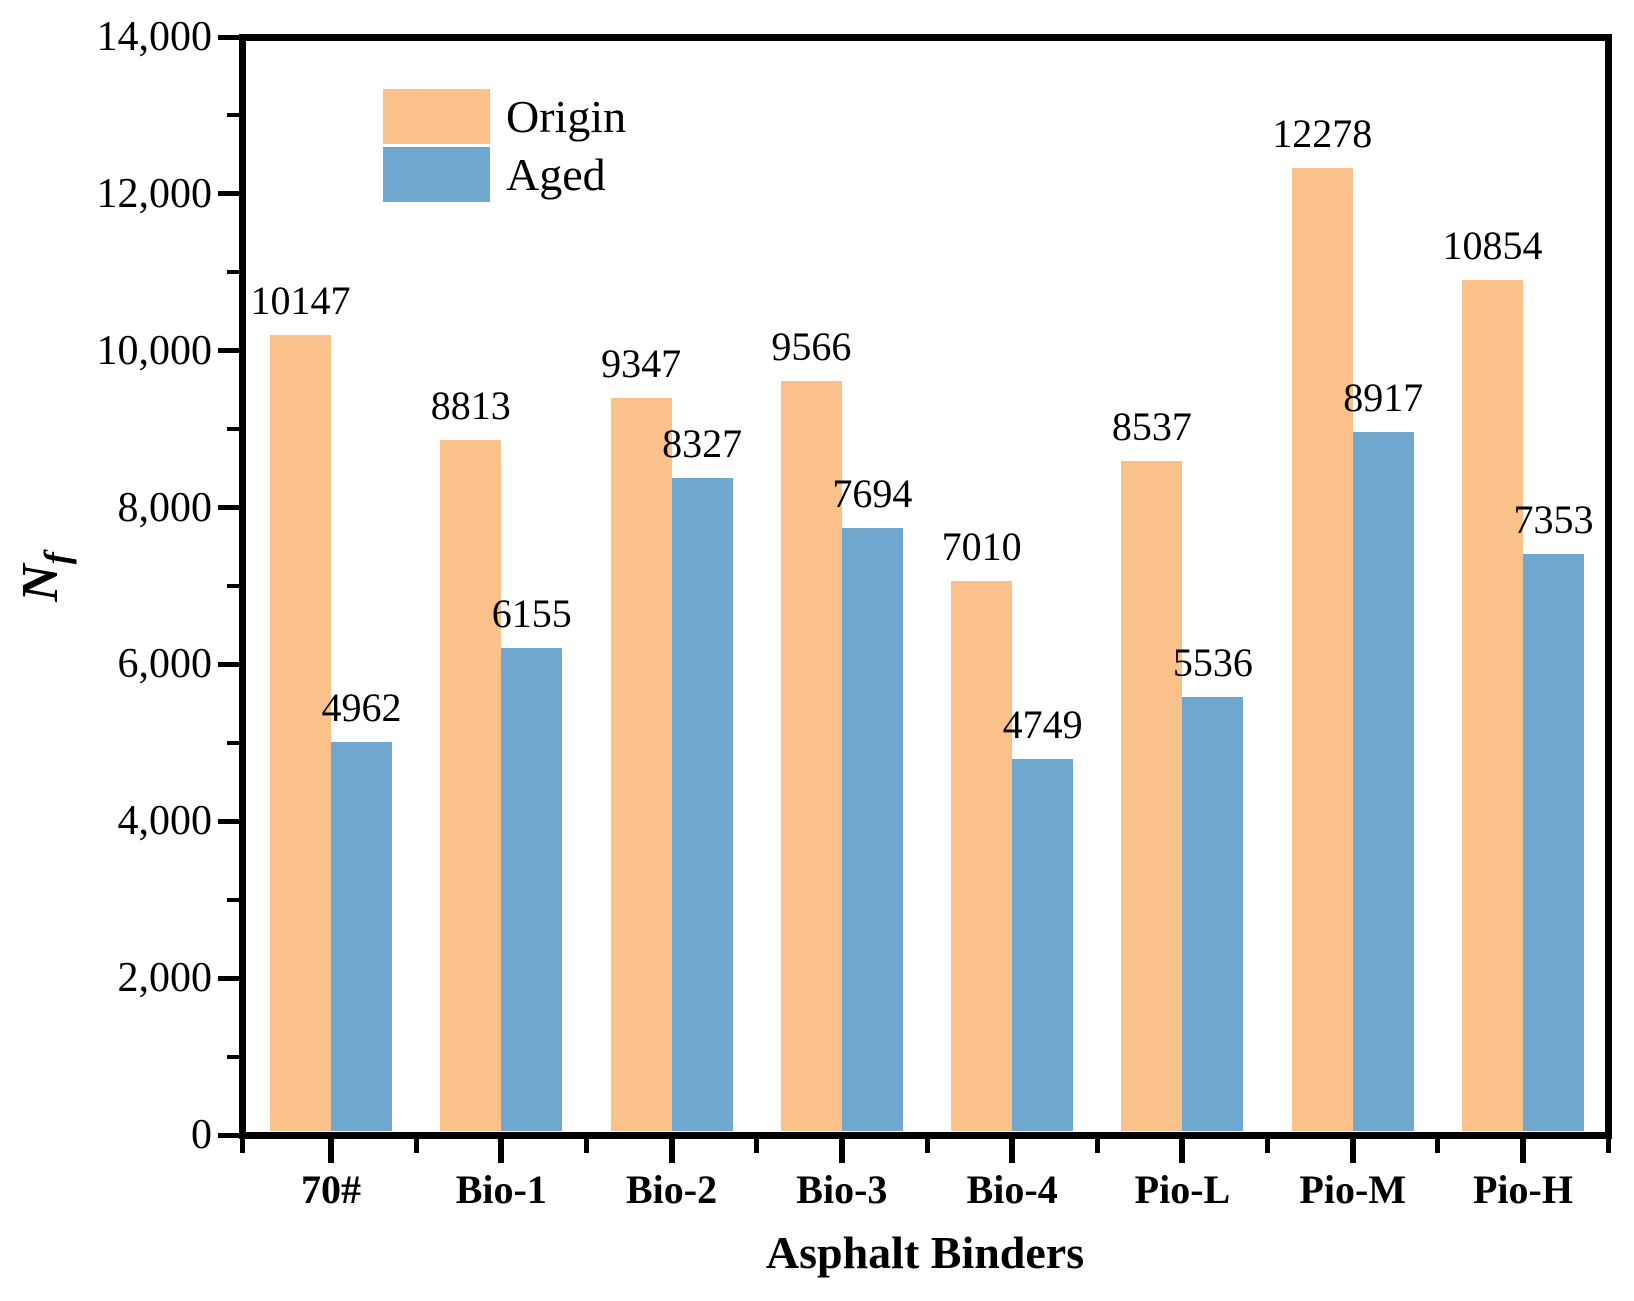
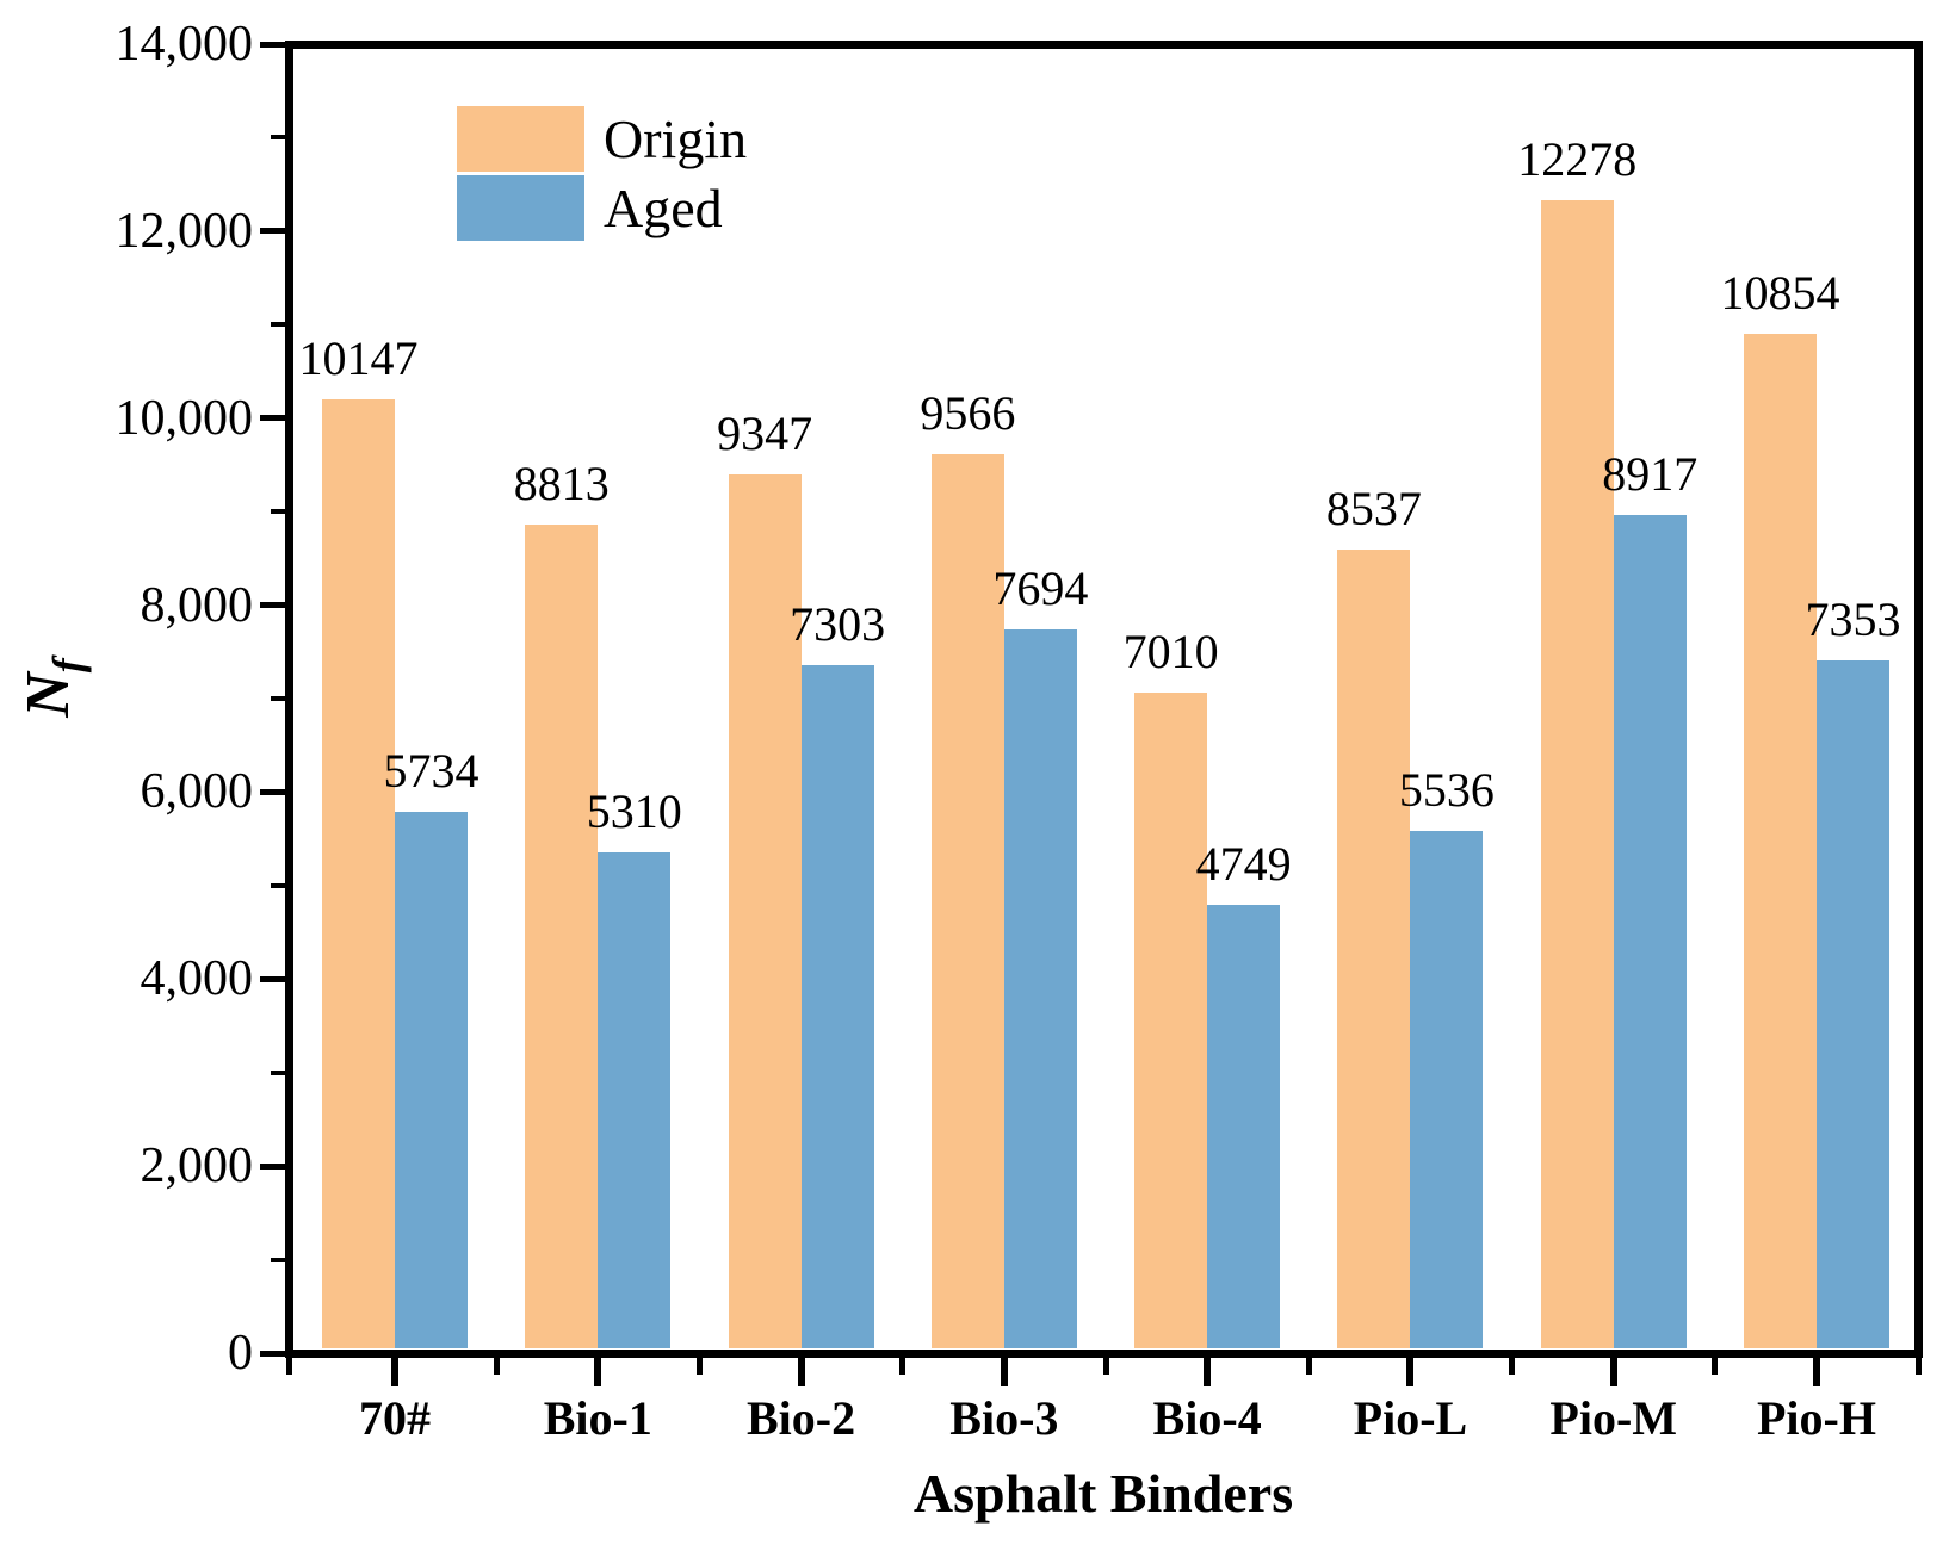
Aged/70#: 4962 -> 5734
Aged/Bio-1: 6155 -> 5310
Aged/Bio-2: 8327 -> 7303
